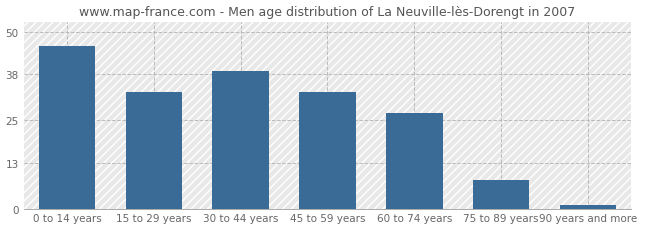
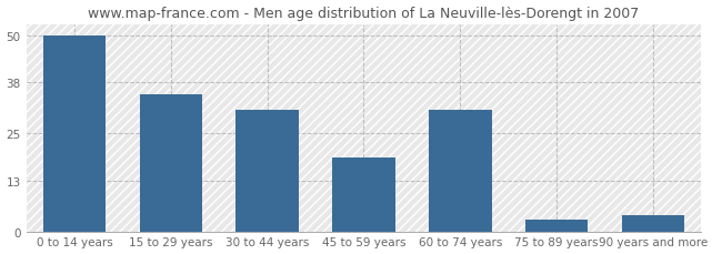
0 to 14 years: 46 -> 50
15 to 29 years: 33 -> 35
30 to 44 years: 39 -> 31
45 to 59 years: 33 -> 19
60 to 74 years: 27 -> 31
75 to 89 years: 8 -> 3
90 years and more: 1 -> 4
